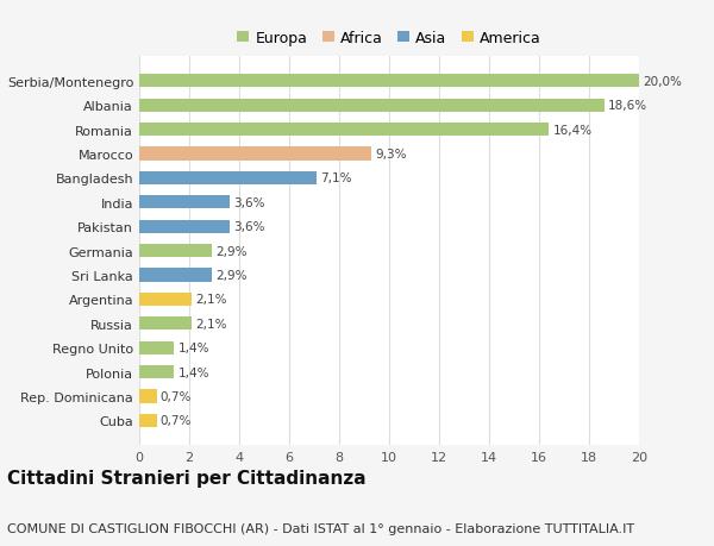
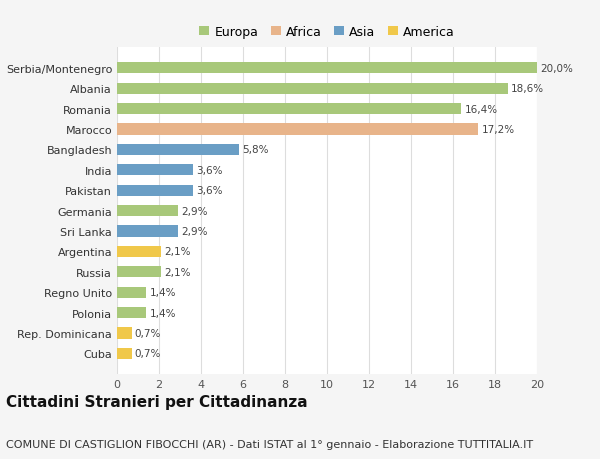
Marocco: 9,3% -> 17,2%
Bangladesh: 7,1% -> 5,8%
